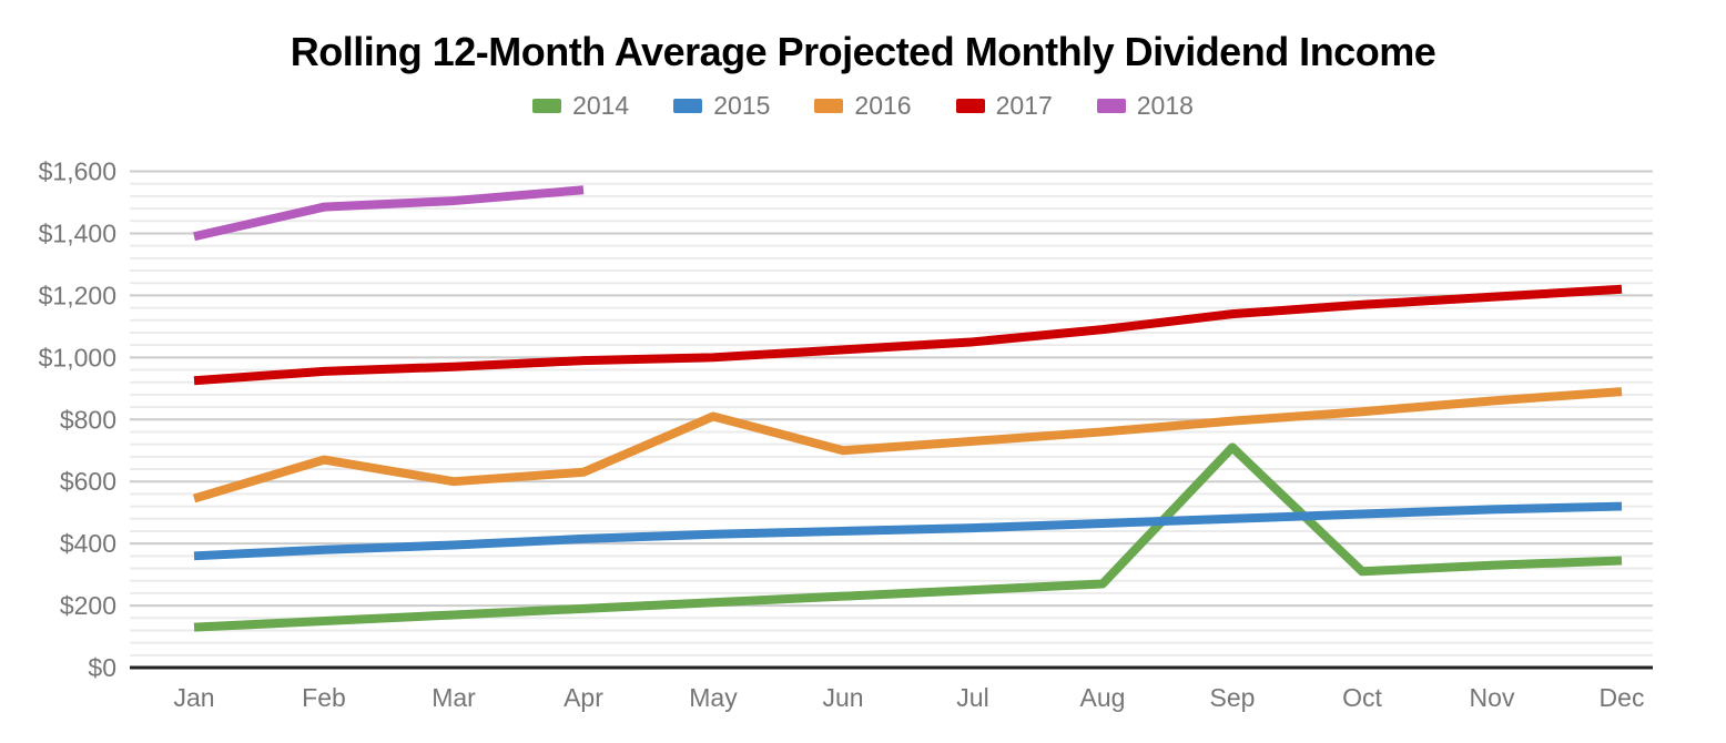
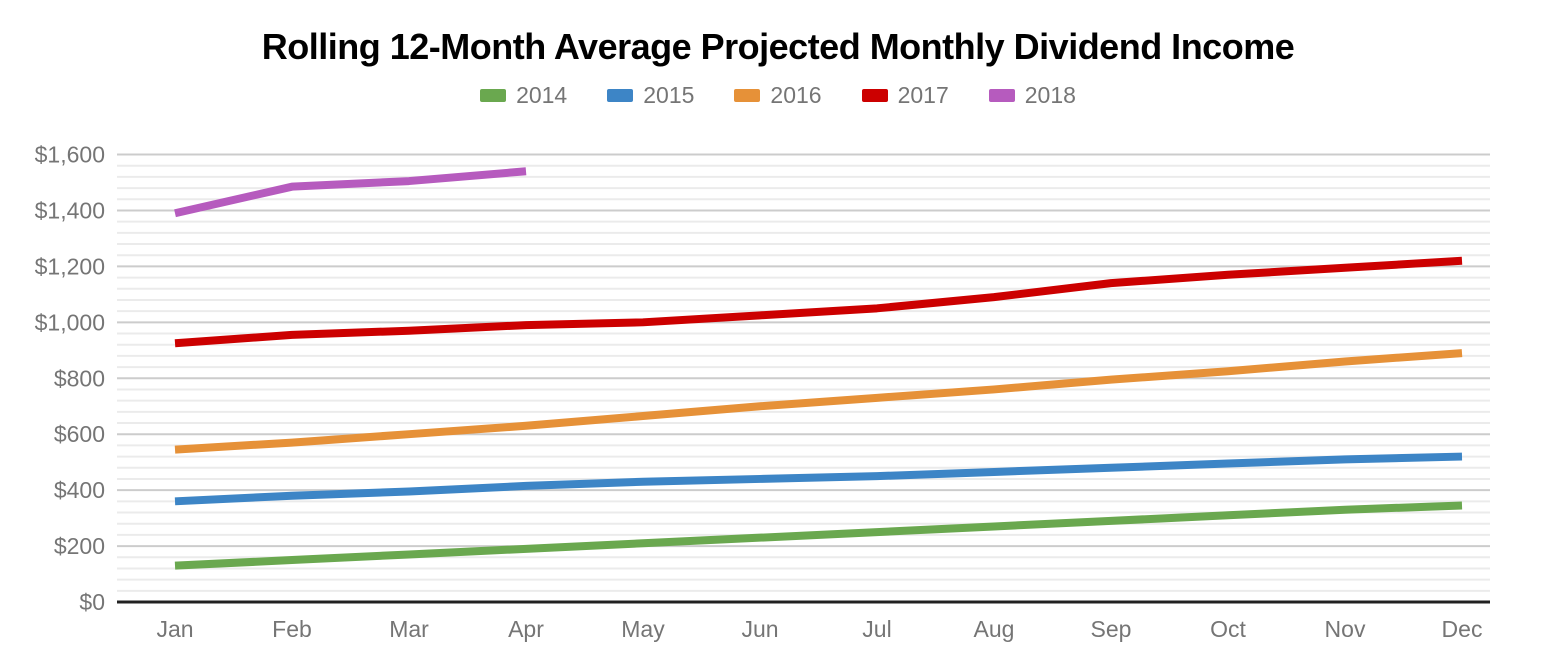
2016/Feb: $670 -> $570
2016/May: $810 -> $660
2014/Sep: $710 -> $290
